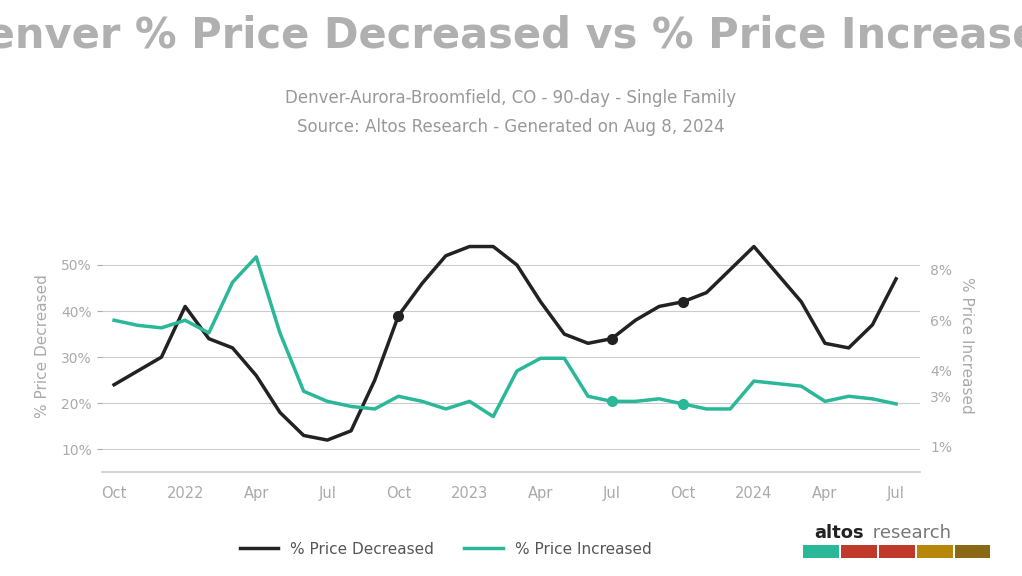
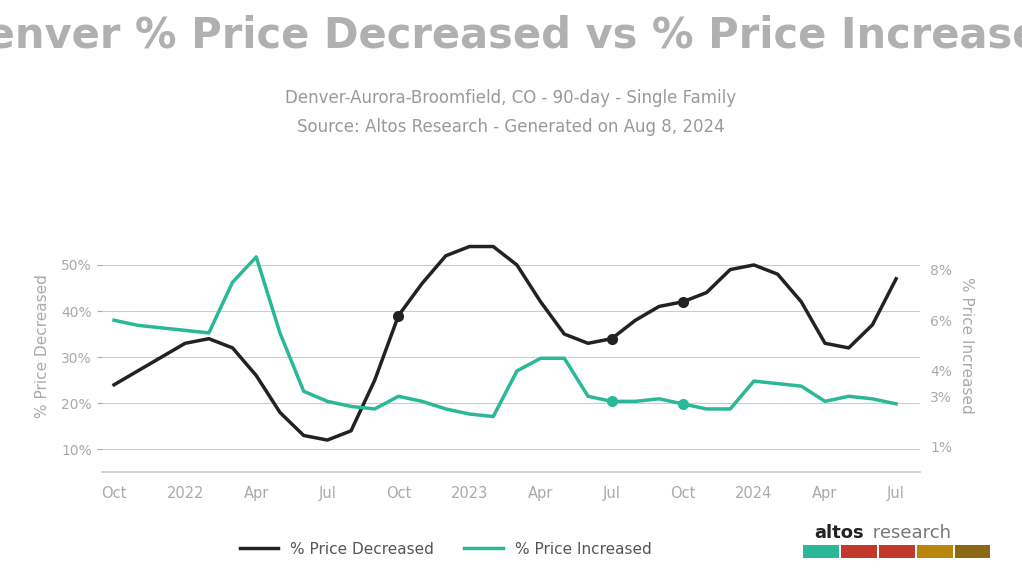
% Price Decreased/2022: 41% -> 33%
% Price Increased/2022: 6.0% -> 5.6%
% Price Increased/2023: 2.8% -> 2.3%
% Price Decreased/2024: 54% -> 50%
